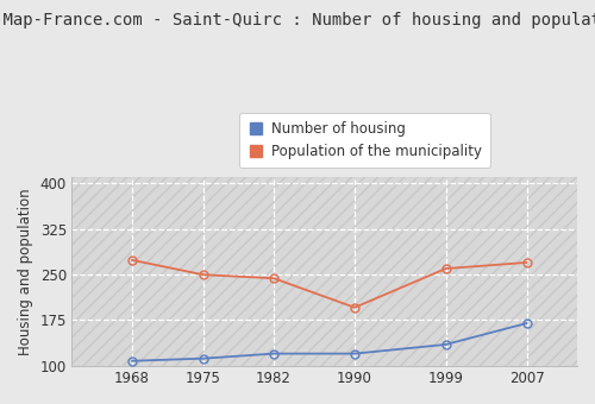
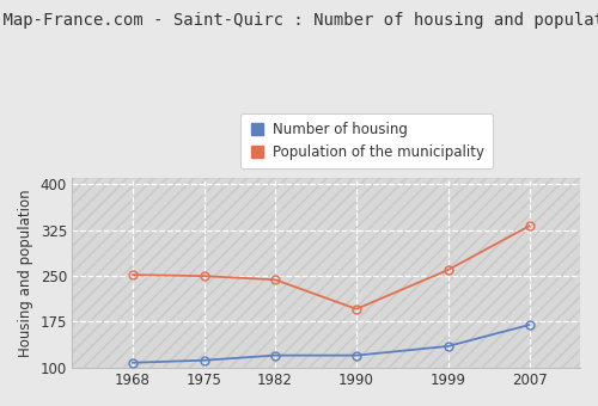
Population of the municipality/1968: 274 -> 252
Population of the municipality/2007: 270 -> 332
